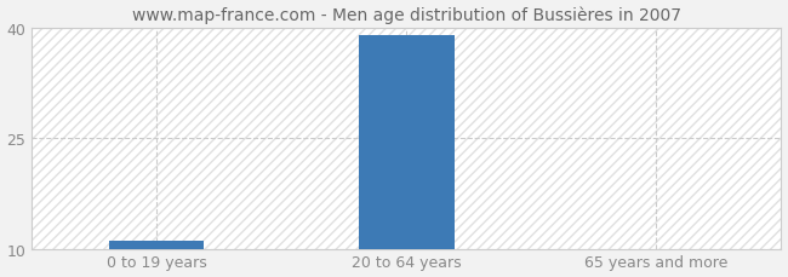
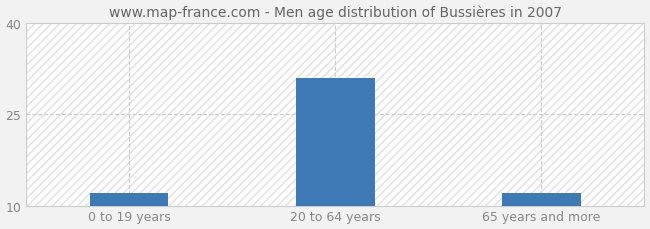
0 to 19 years: 11 -> 12
20 to 64 years: 39 -> 31
65 years and more: 10 -> 12
